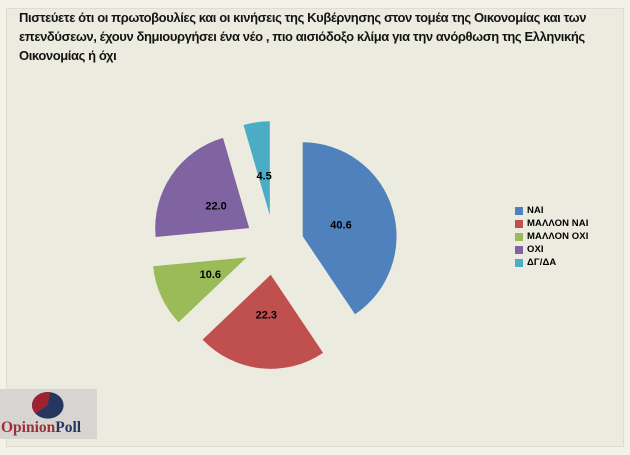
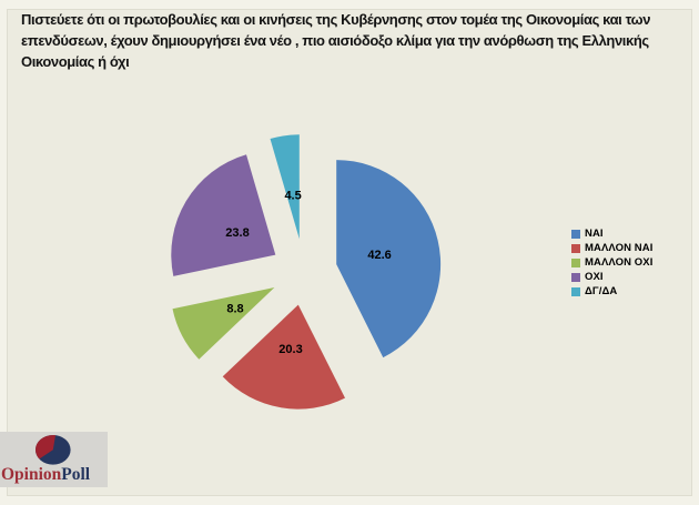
ΝΑΙ: 40.6 -> 42.6
ΜΑΛΛΟΝ ΝΑΙ: 22.3 -> 20.3
ΜΑΛΛΟΝ ΟΧΙ: 10.6 -> 8.8
ΟΧΙ: 22.0 -> 23.8
